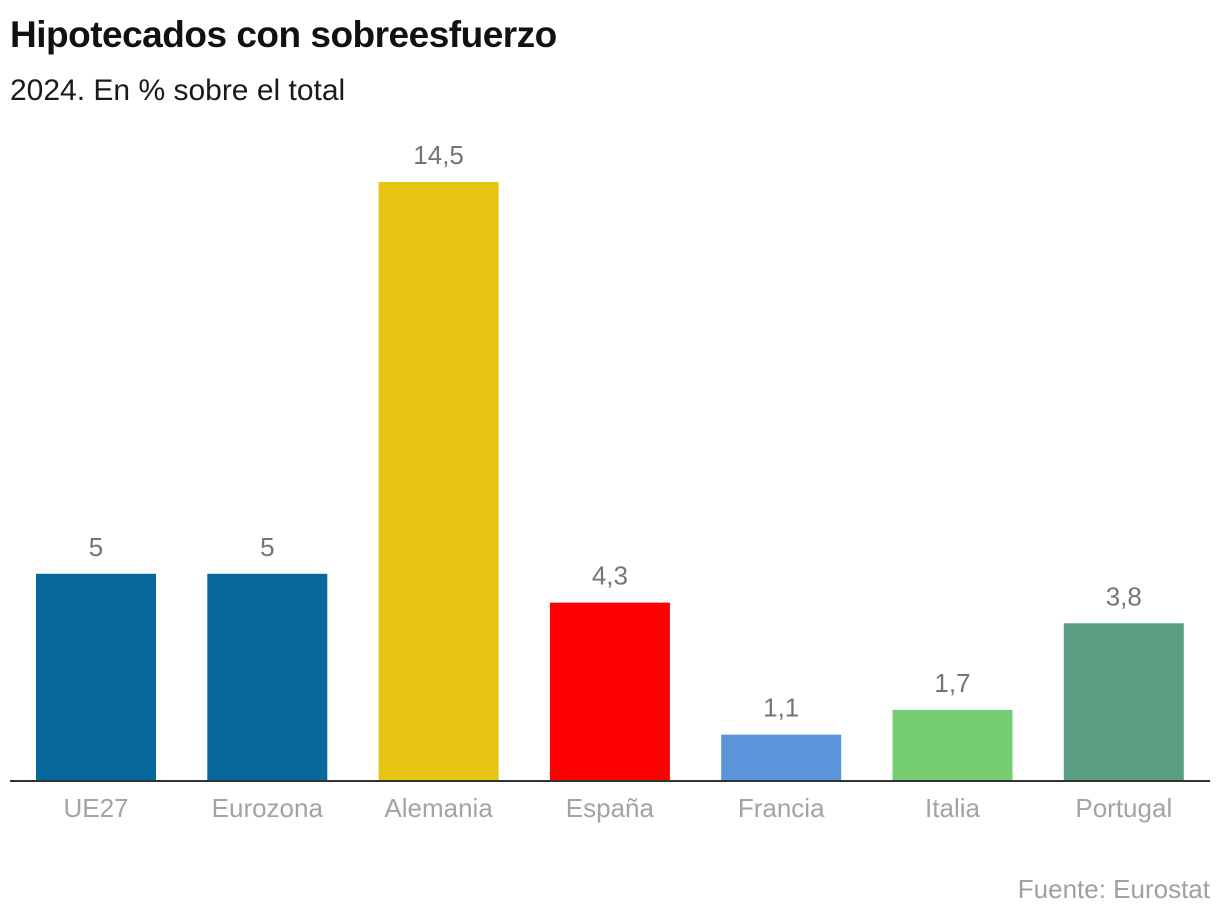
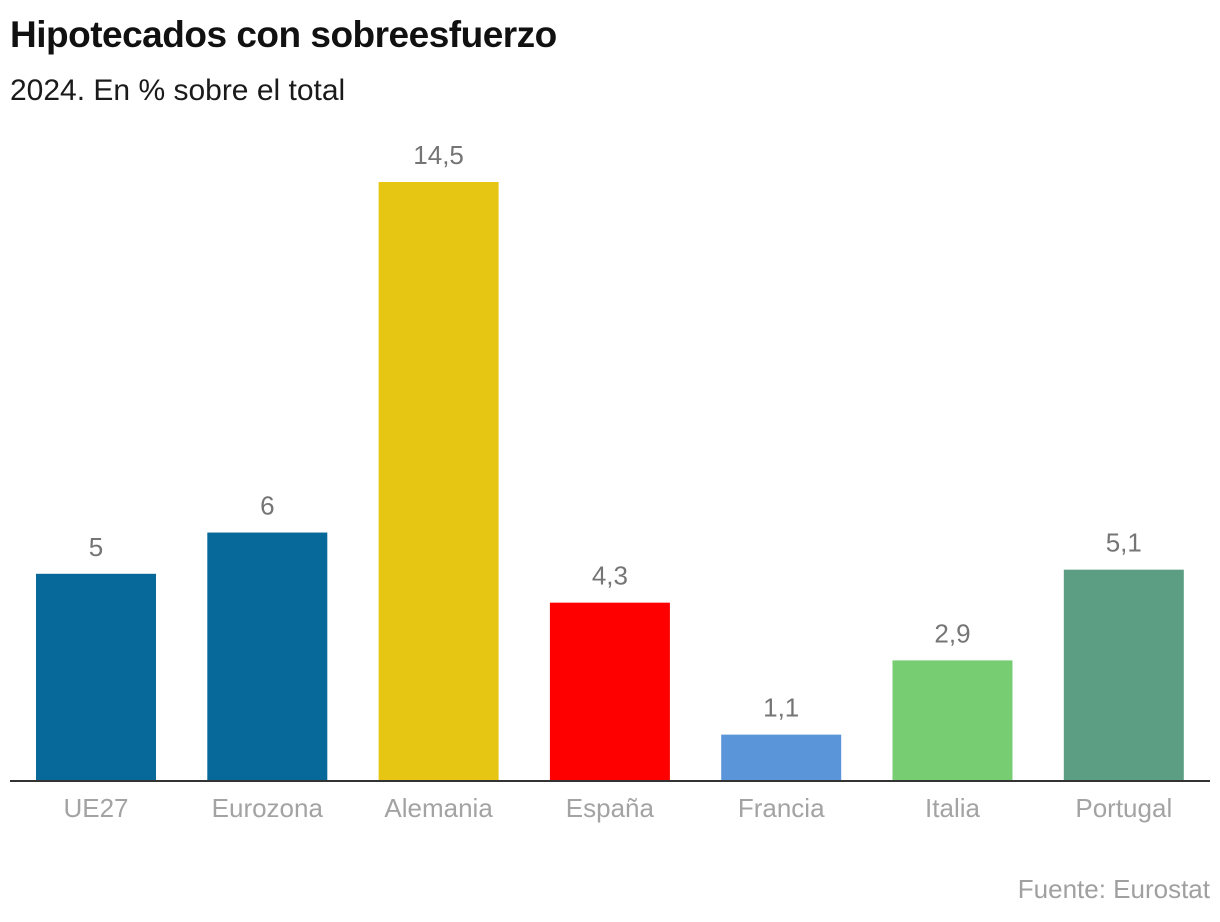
Eurozona: 5 -> 6
Italia: 1,7 -> 2,9
Portugal: 3,8 -> 5,1
